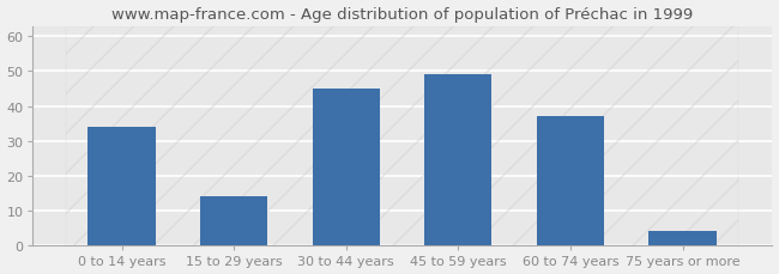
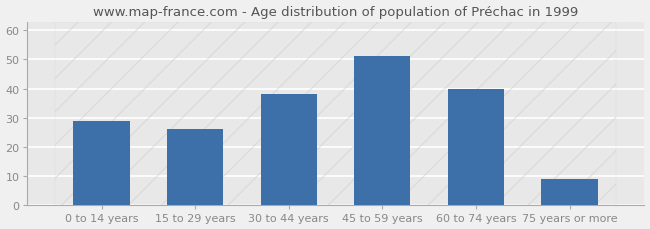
0 to 14 years: 34 -> 29
15 to 29 years: 14 -> 26
30 to 44 years: 45 -> 38
45 to 59 years: 49 -> 51
60 to 74 years: 37 -> 40
75 years or more: 4 -> 9
